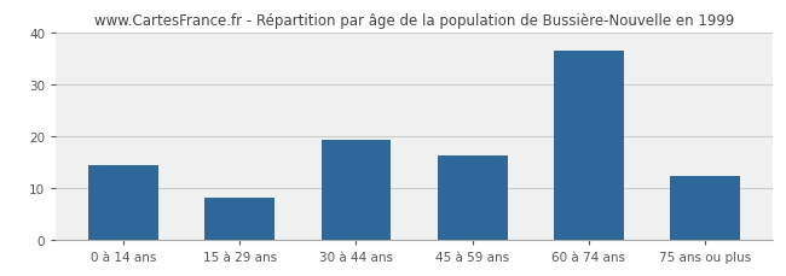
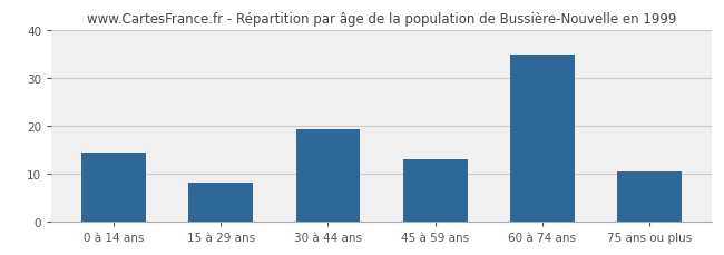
45 à 59 ans: 16.3 -> 13.0
60 à 74 ans: 36.5 -> 35.0
75 ans ou plus: 12.2 -> 10.5
